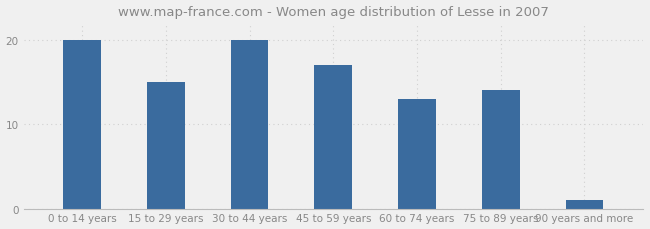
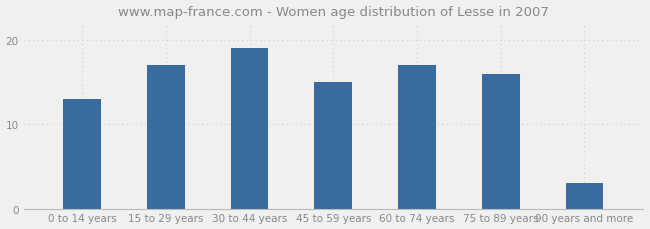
0 to 14 years: 20 -> 13
15 to 29 years: 15 -> 17
30 to 44 years: 20 -> 19
45 to 59 years: 17 -> 15
60 to 74 years: 13 -> 17
75 to 89 years: 14 -> 16
90 years and more: 1 -> 3
